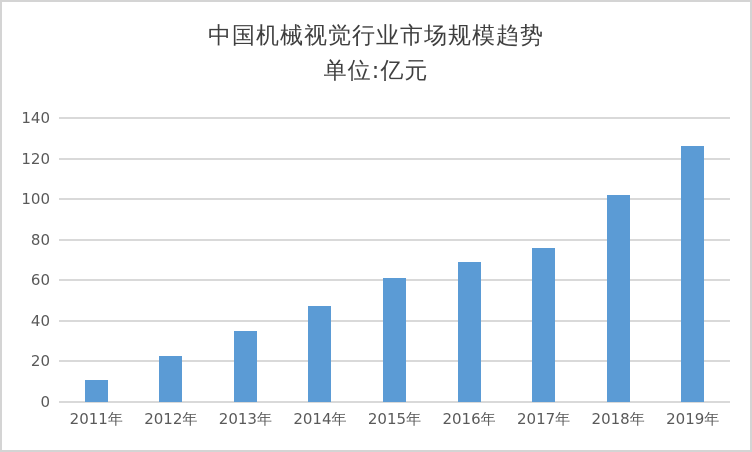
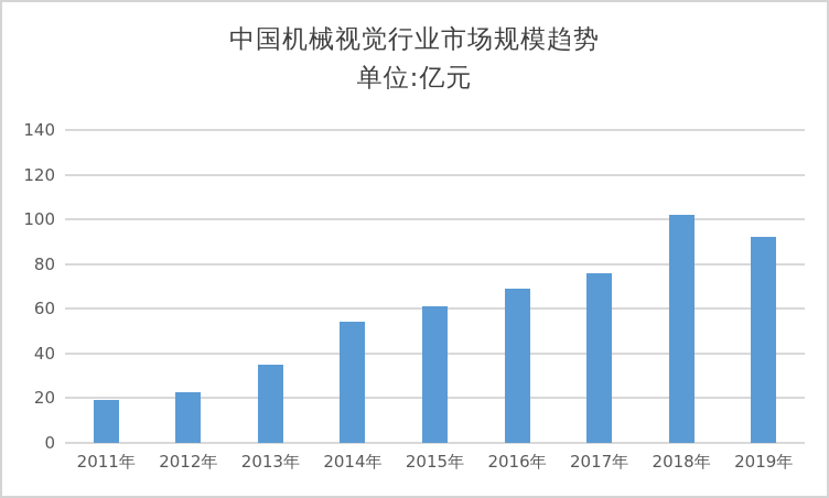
2011年: 11 -> 19
2014年: 48 -> 54
2019年: 126 -> 92
